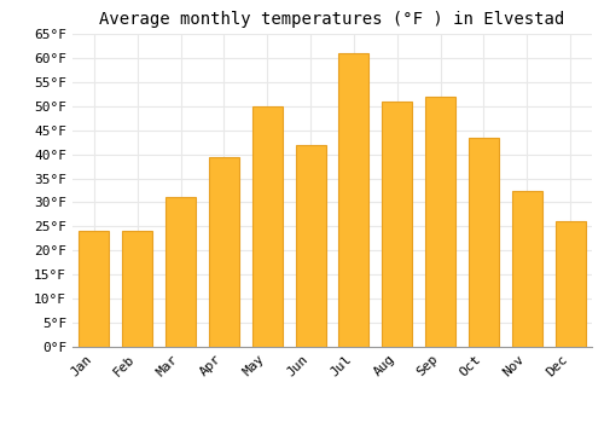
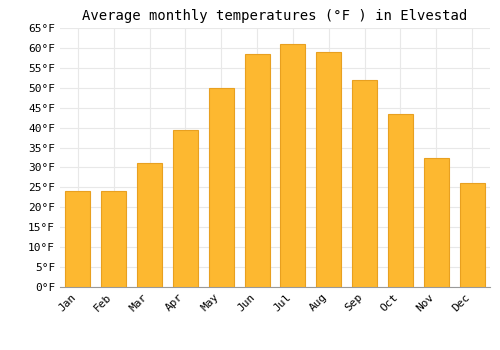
Jun: 42.0°F -> 58.5°F
Aug: 51.0°F -> 59.0°F
